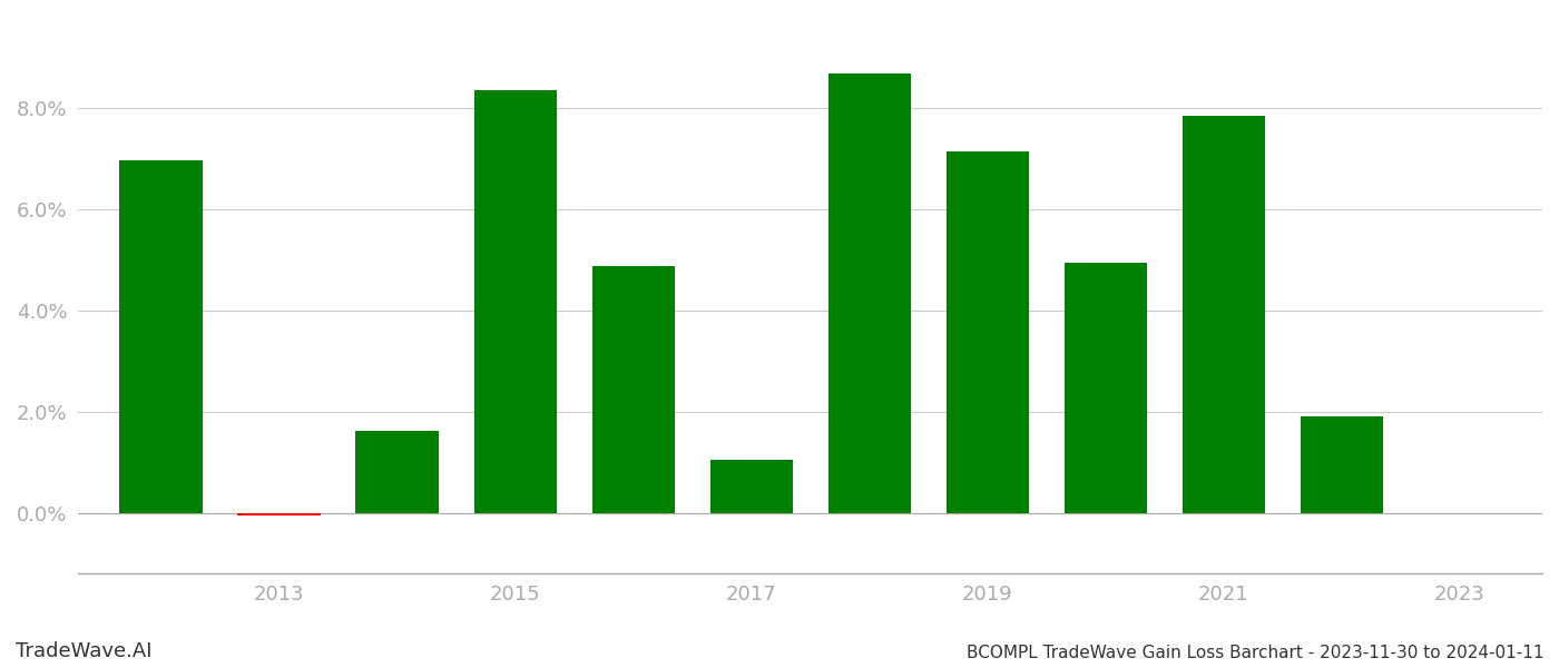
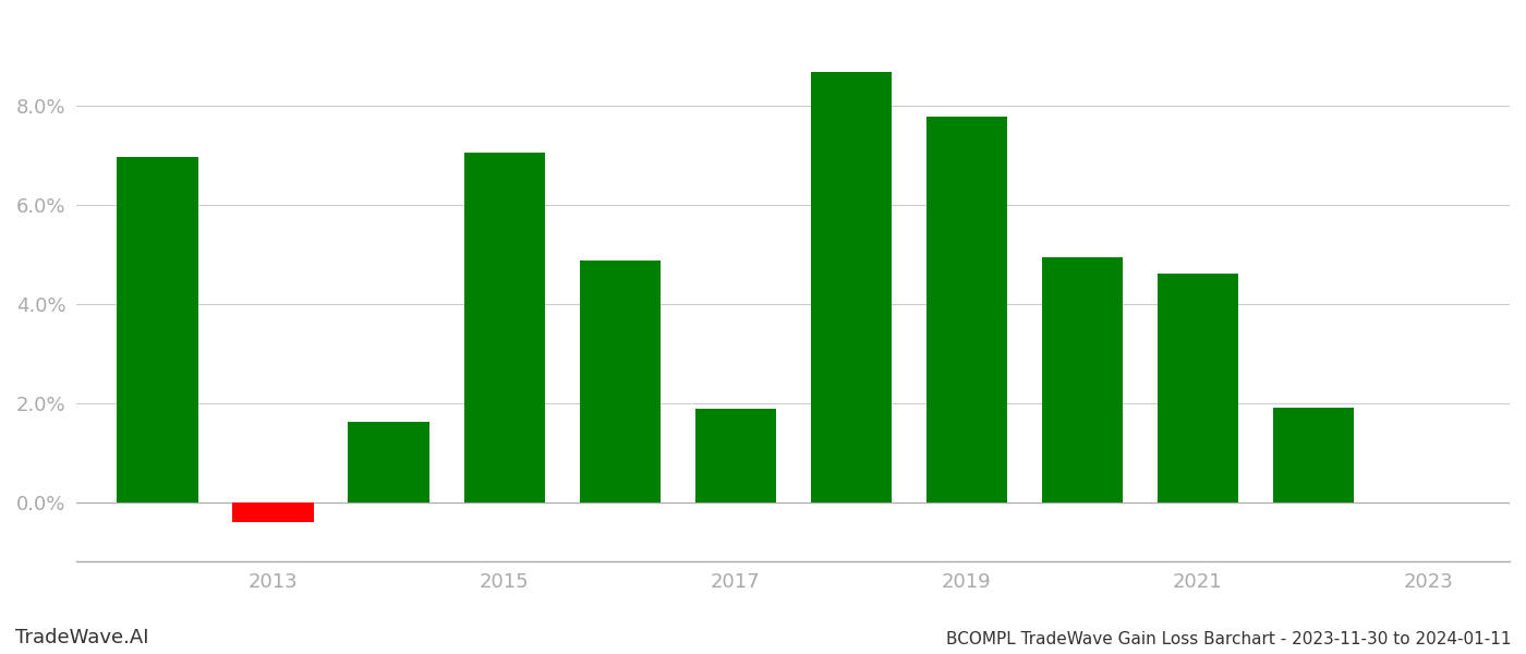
2013: -0.05% -> -0.40%
2015: 8.35% -> 7.05%
2017: 1.05% -> 1.88%
2019: 7.15% -> 7.78%
2021: 7.85% -> 4.62%
